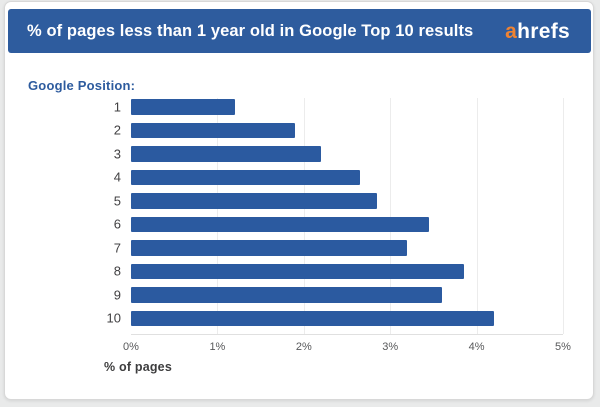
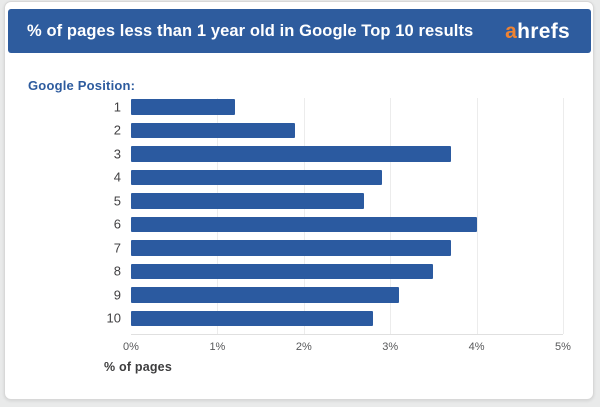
3: 2.2% -> 3.7%
4: 2.6% -> 2.9%
5: 2.9% -> 2.7%
6: 3.5% -> 4.0%
7: 3.2% -> 3.7%
8: 3.9% -> 3.5%
9: 3.6% -> 3.1%
10: 4.2% -> 2.8%
